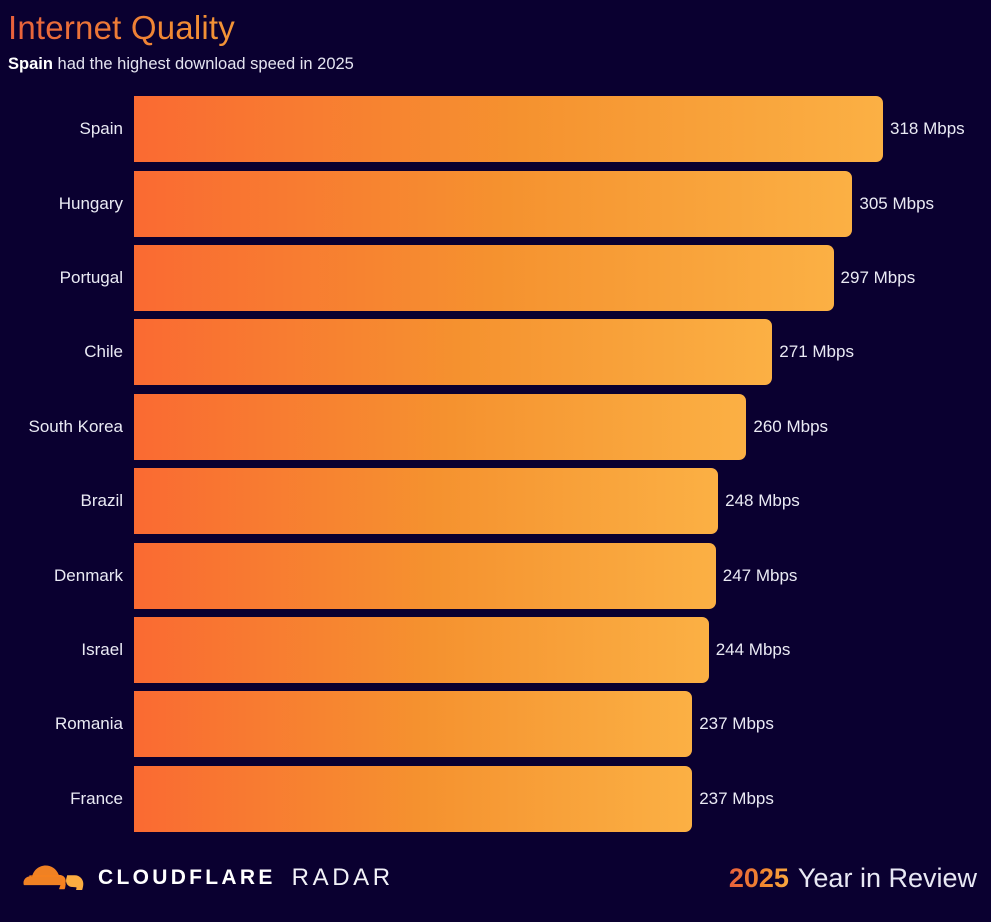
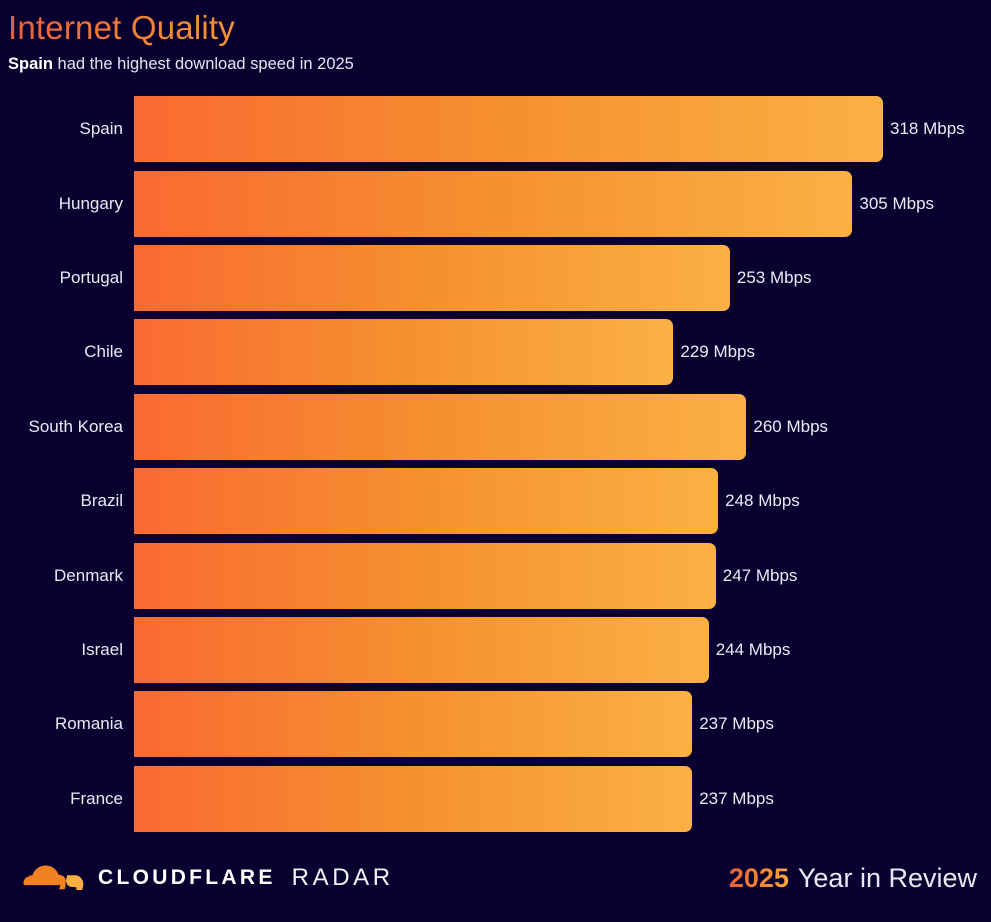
Portugal: 297 -> 253
Chile: 271 -> 229
